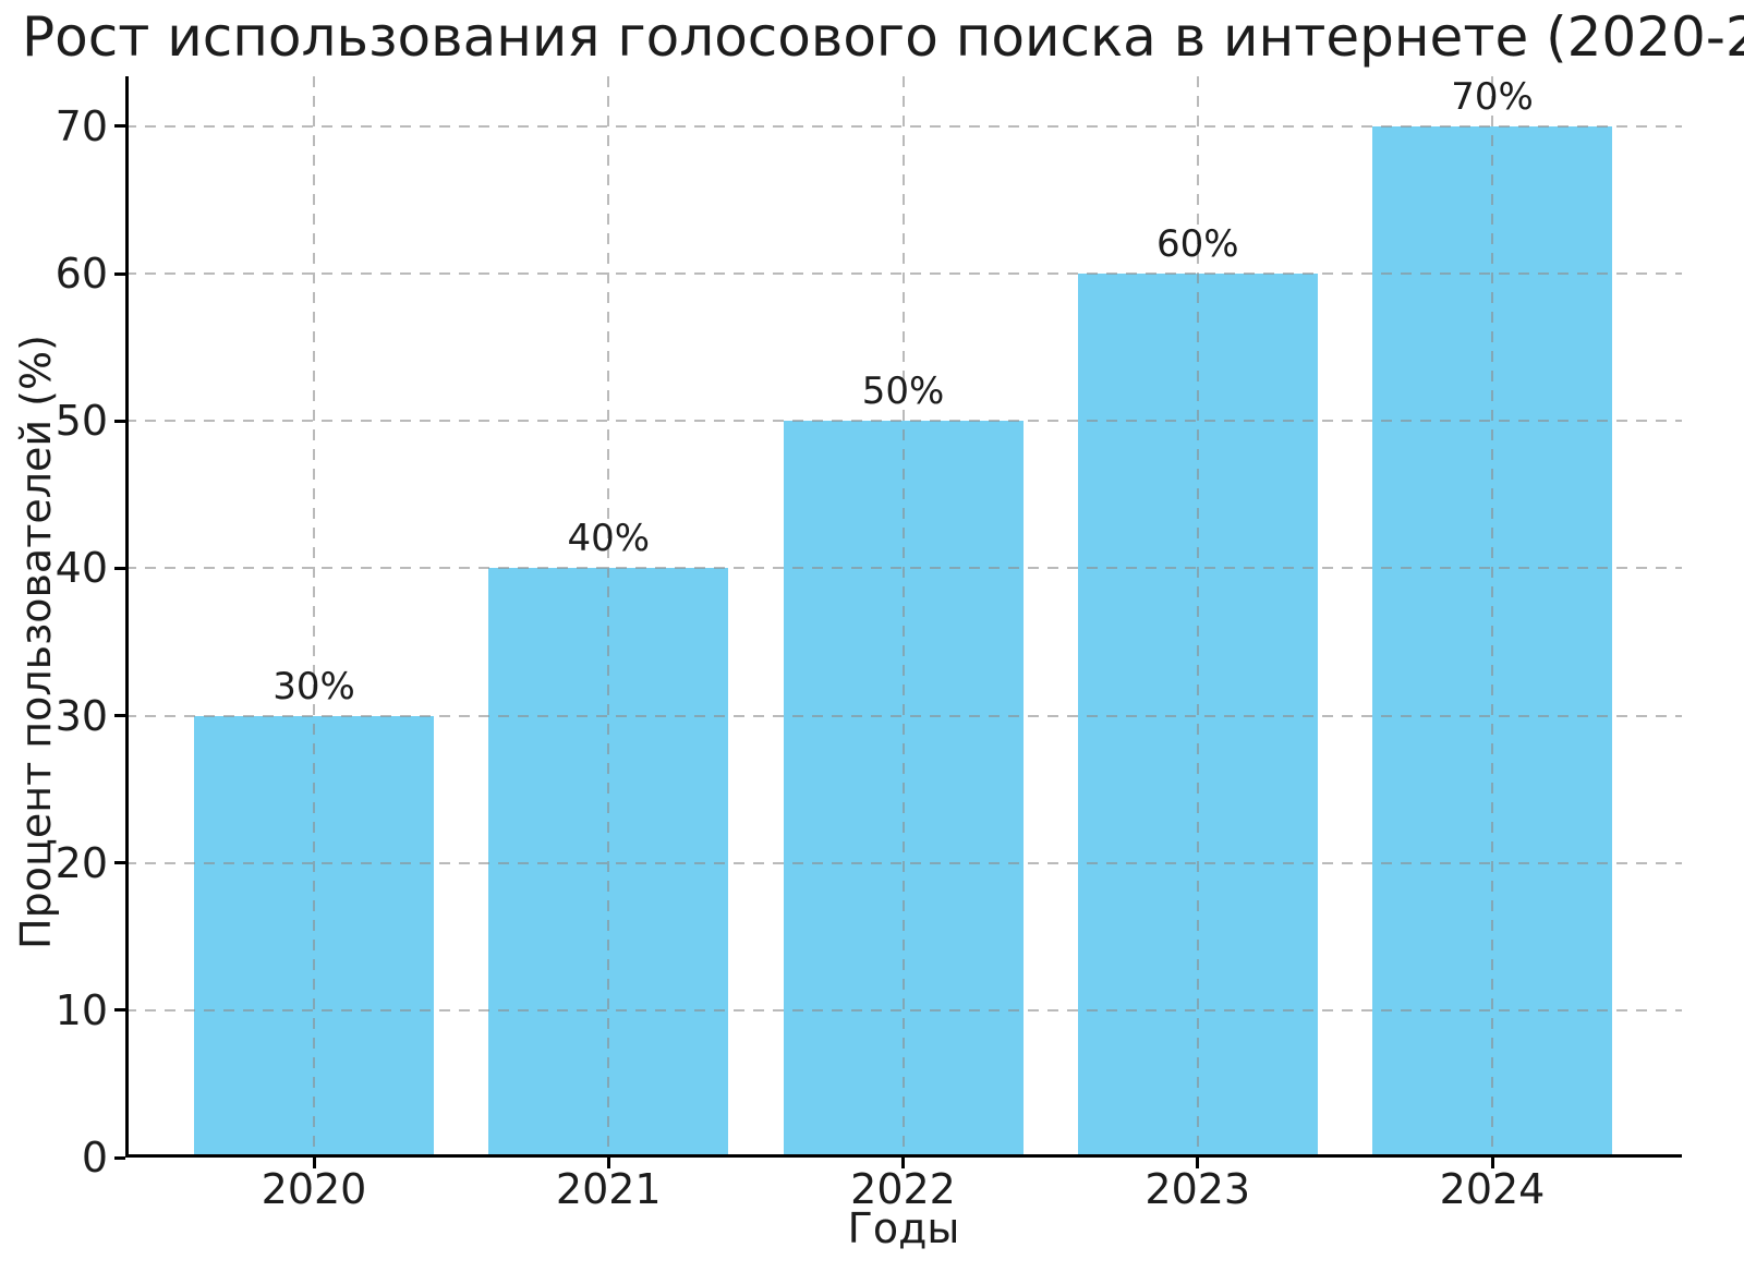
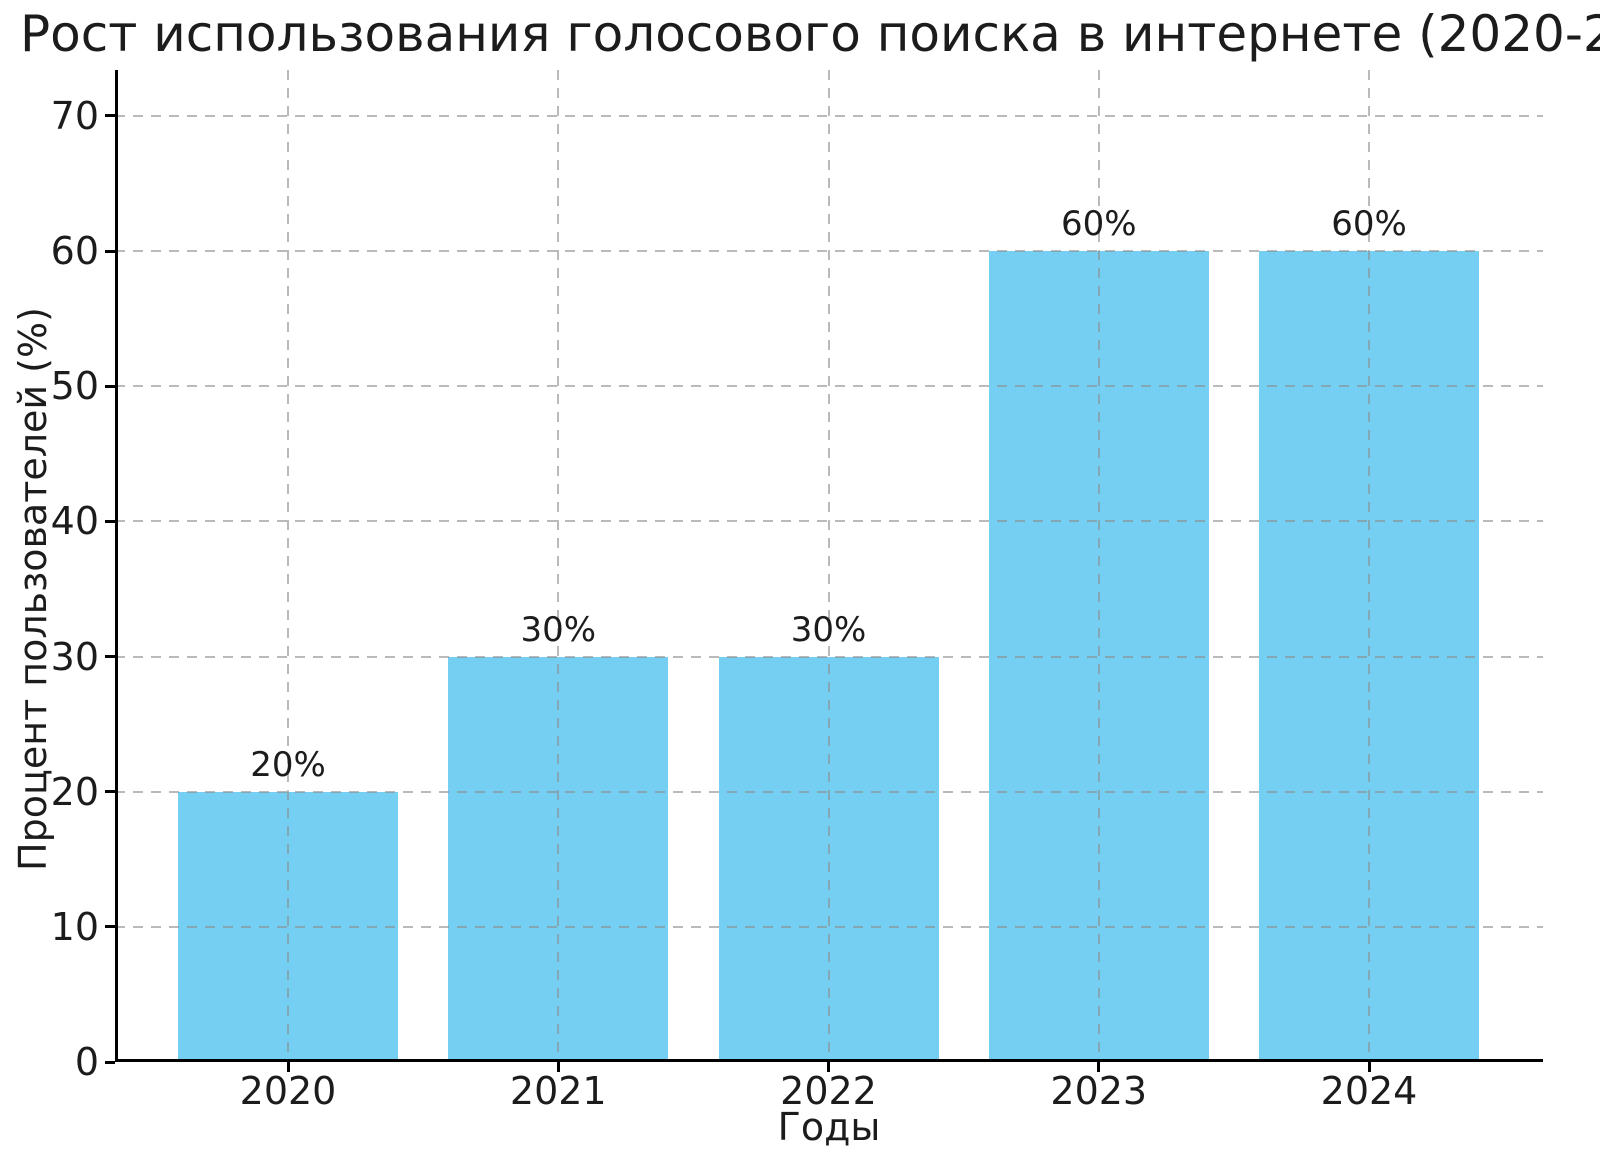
2020: 30% -> 20%
2021: 40% -> 30%
2022: 50% -> 30%
2024: 70% -> 60%
